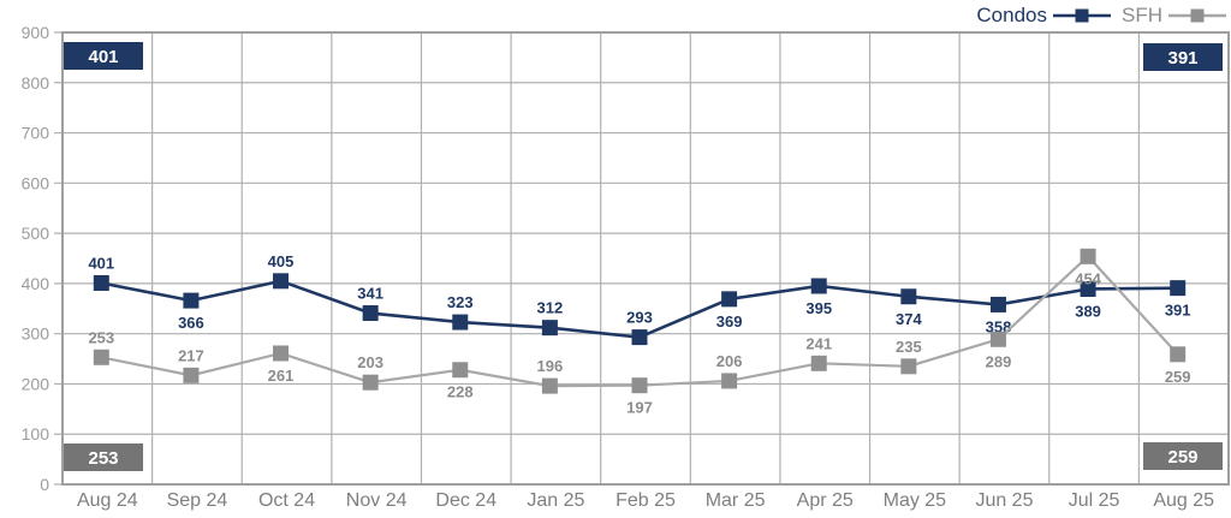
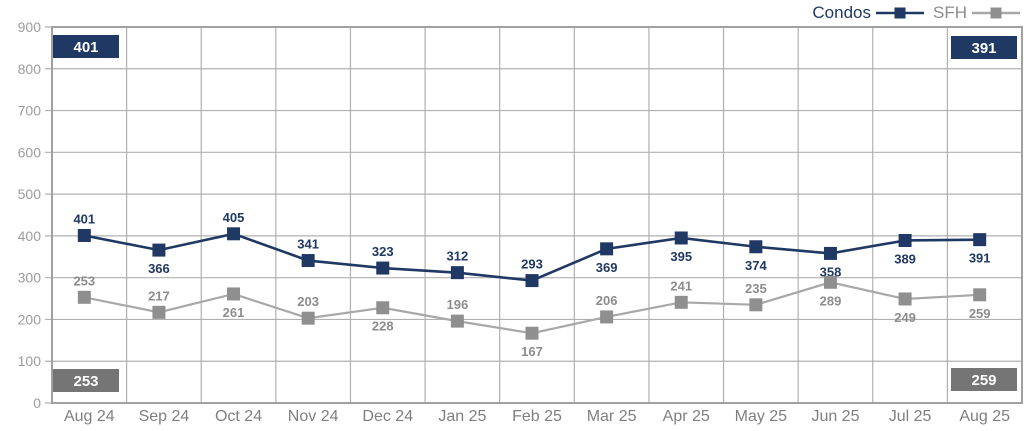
SFH/Feb 25: 197 -> 167
SFH/Jul 25: 454 -> 249
